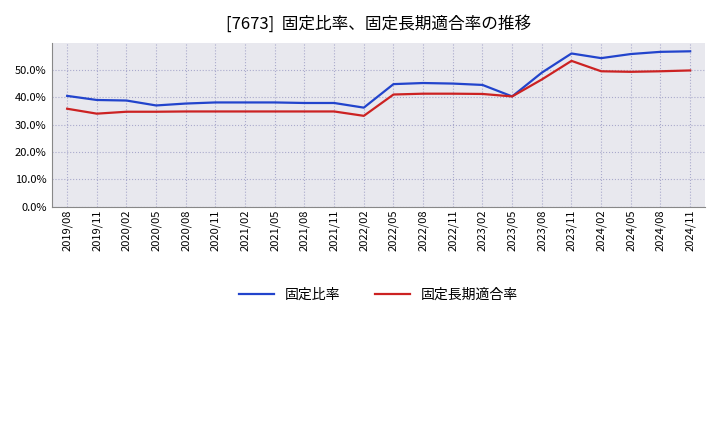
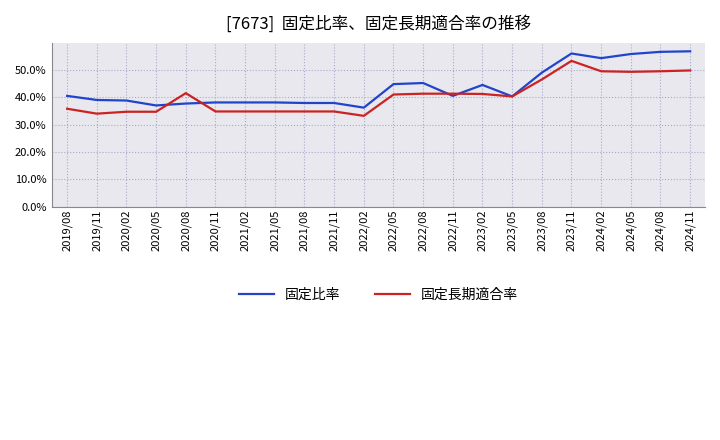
固定長期適合率/2020/08: 34.8% -> 41.5%
固定比率/2022/11: 45.0% -> 40.5%
